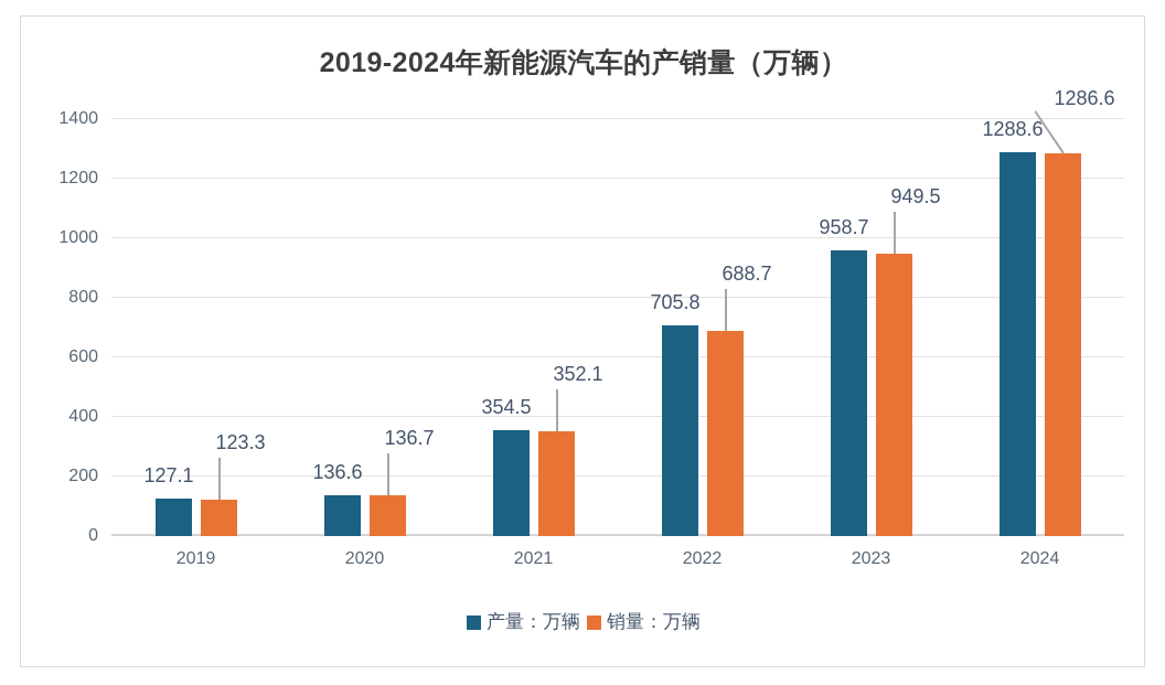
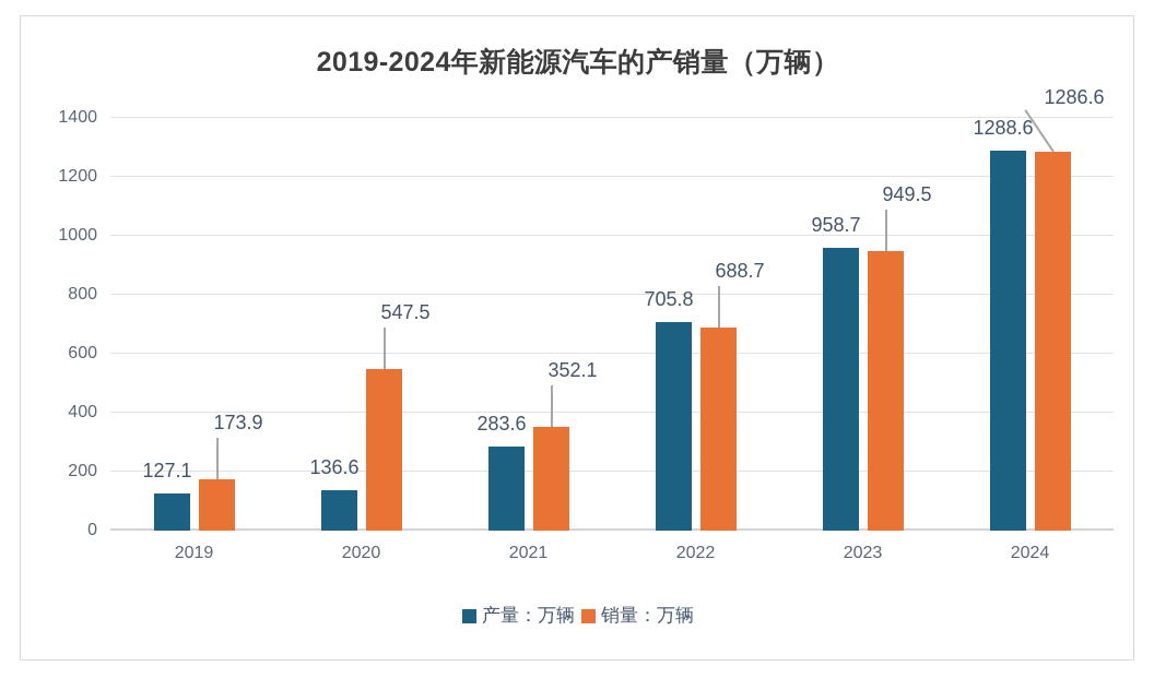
销量：万辆/2019: 123.3 -> 173.9
销量：万辆/2020: 136.7 -> 547.5
产量：万辆/2021: 354.5 -> 283.6
